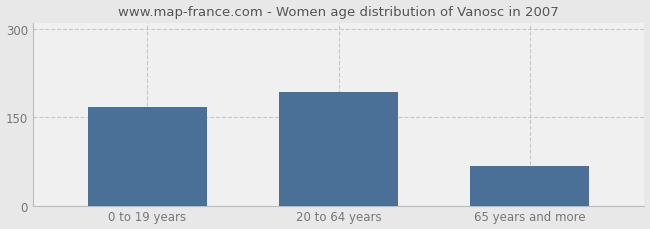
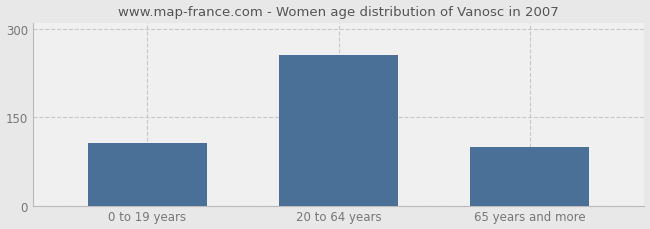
0 to 19 years: 168 -> 107
20 to 64 years: 192 -> 255
65 years and more: 68 -> 100
